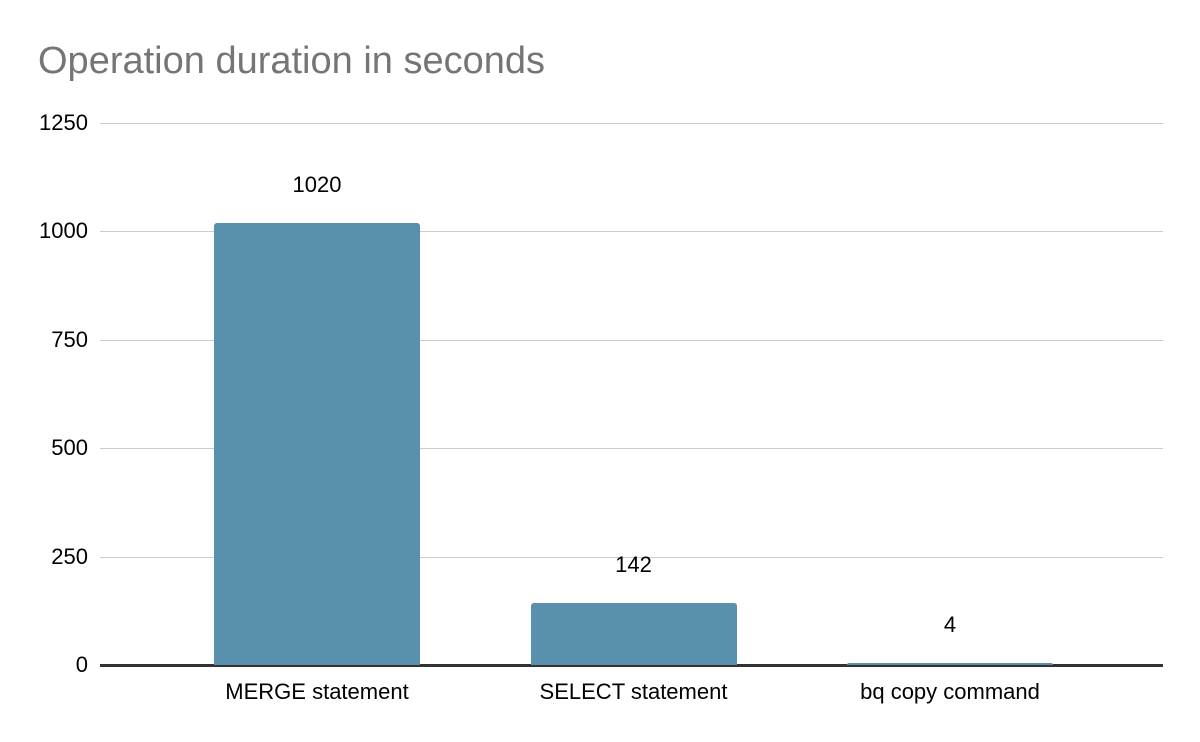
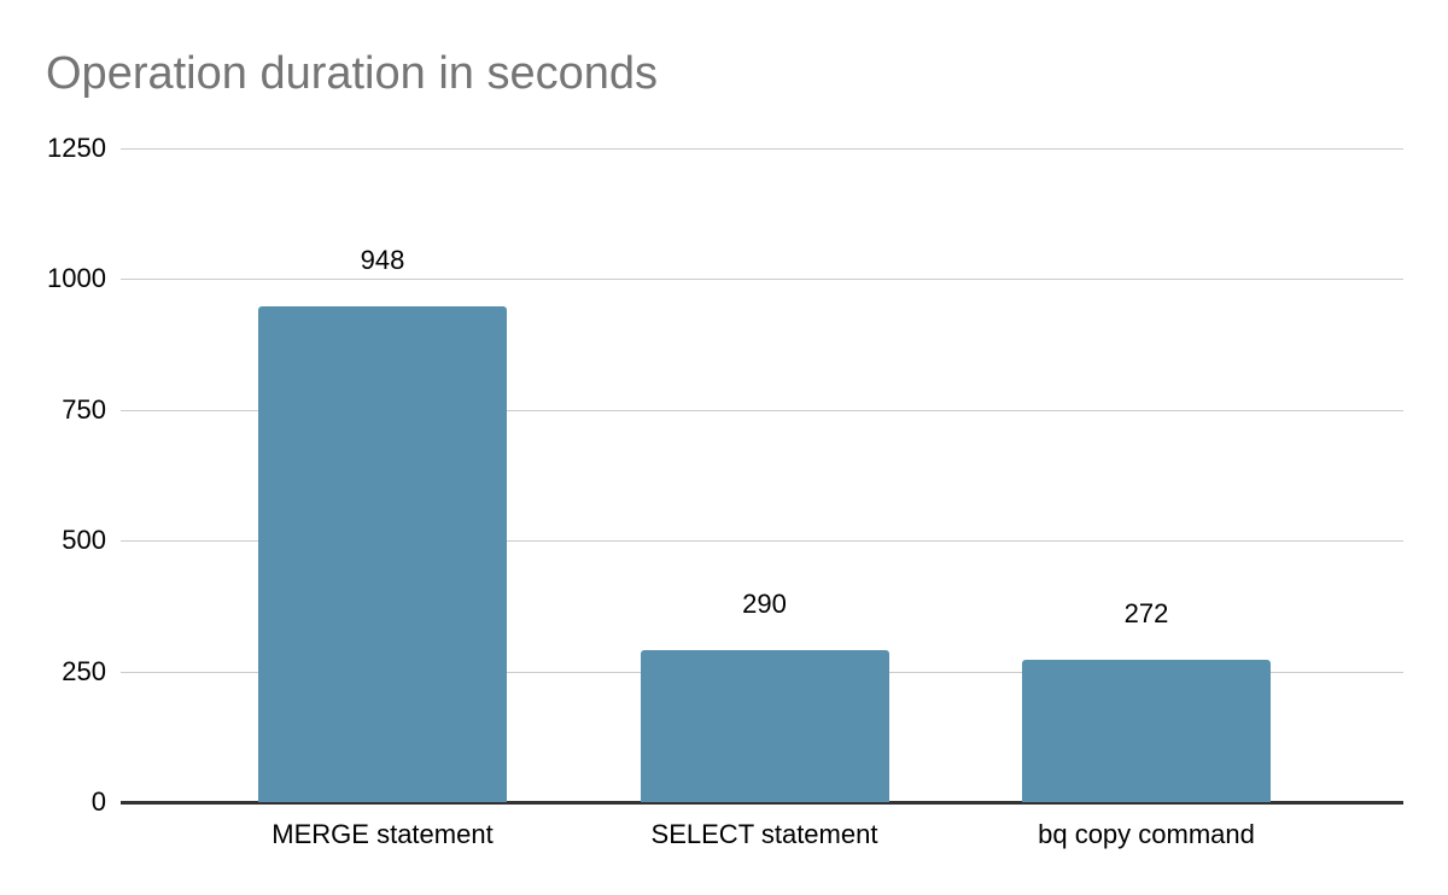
MERGE statement: 1020 -> 948
SELECT statement: 142 -> 290
bq copy command: 4 -> 272
